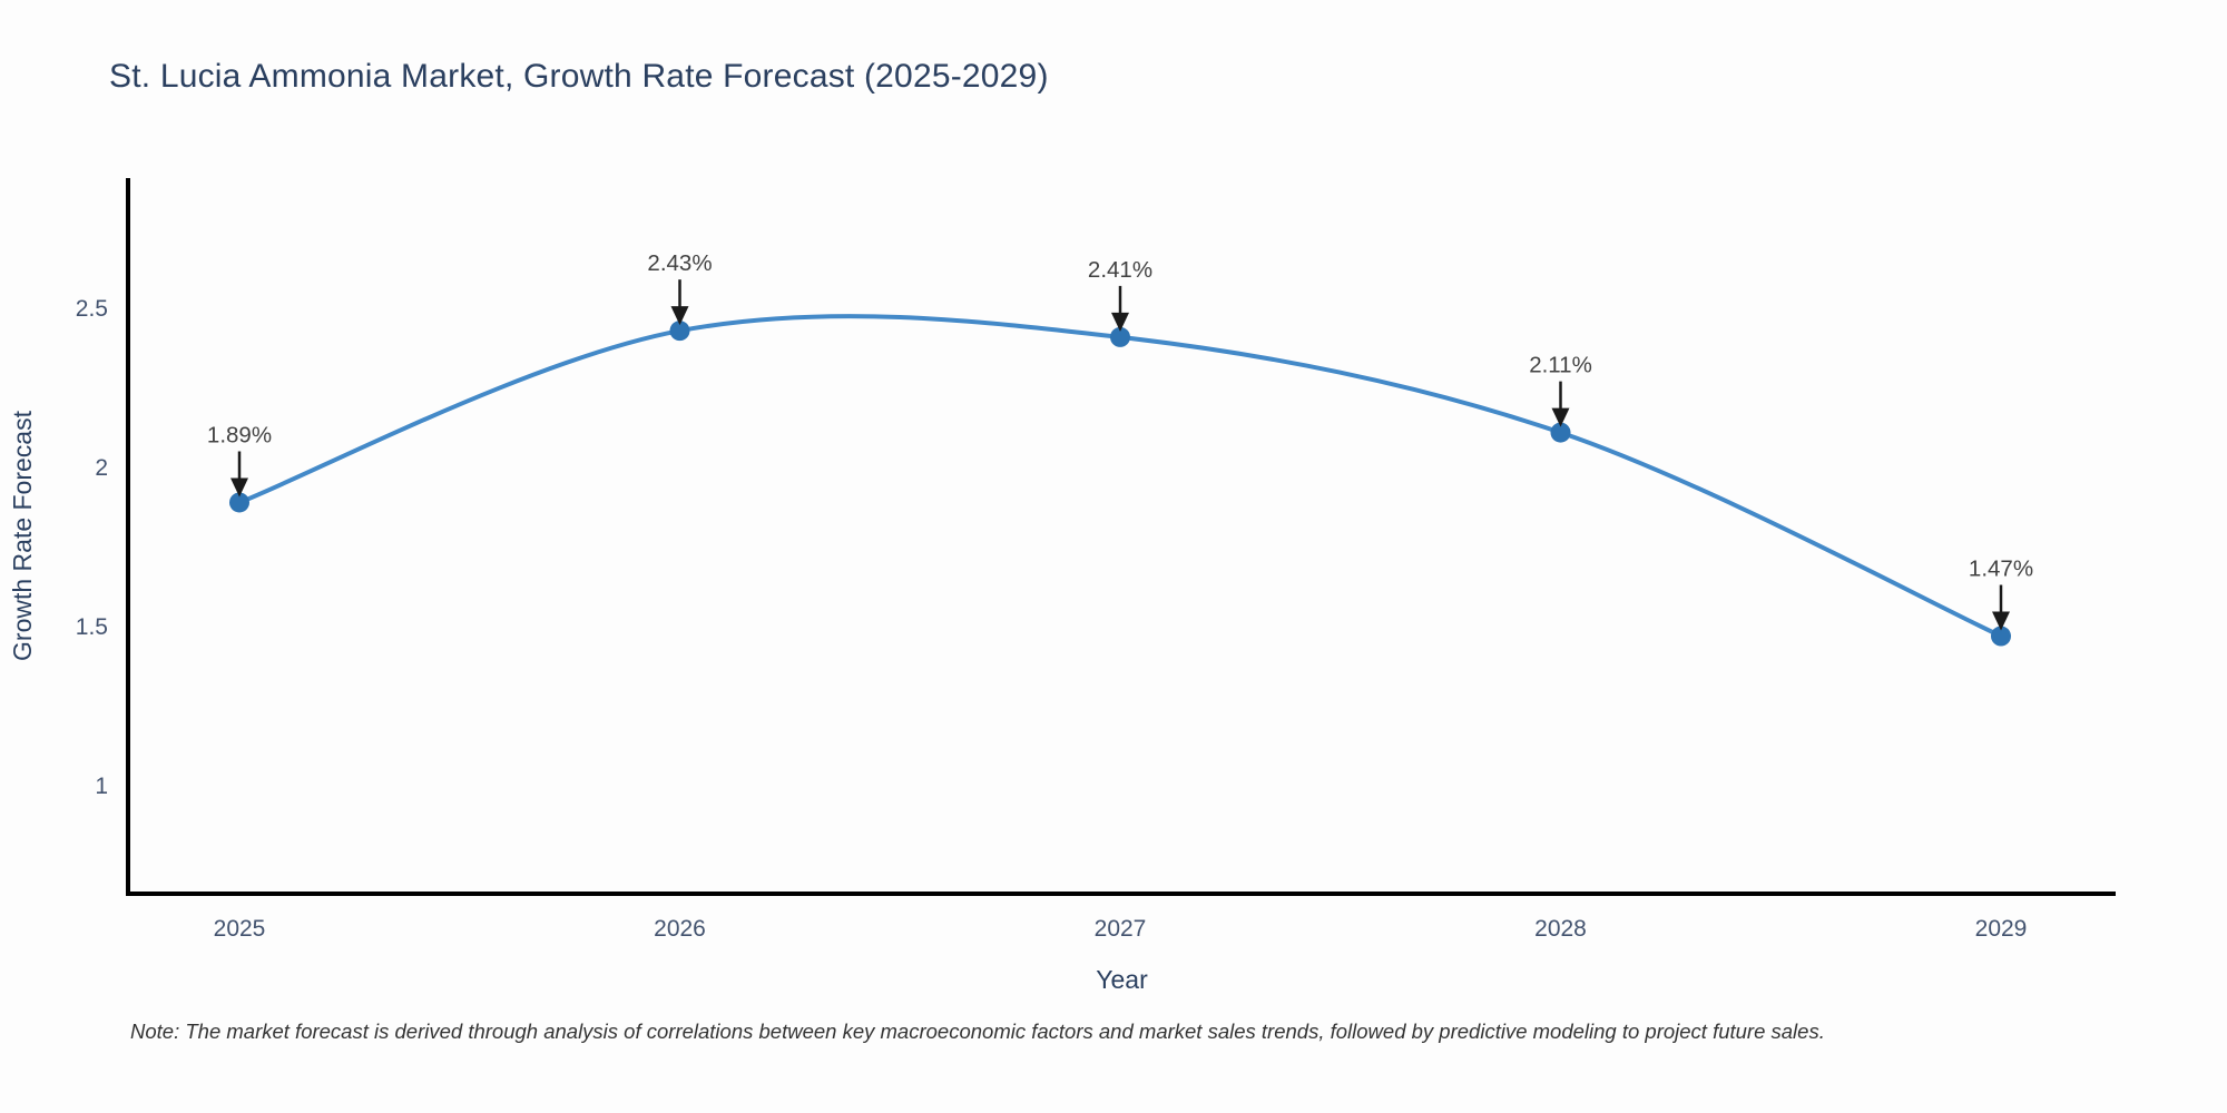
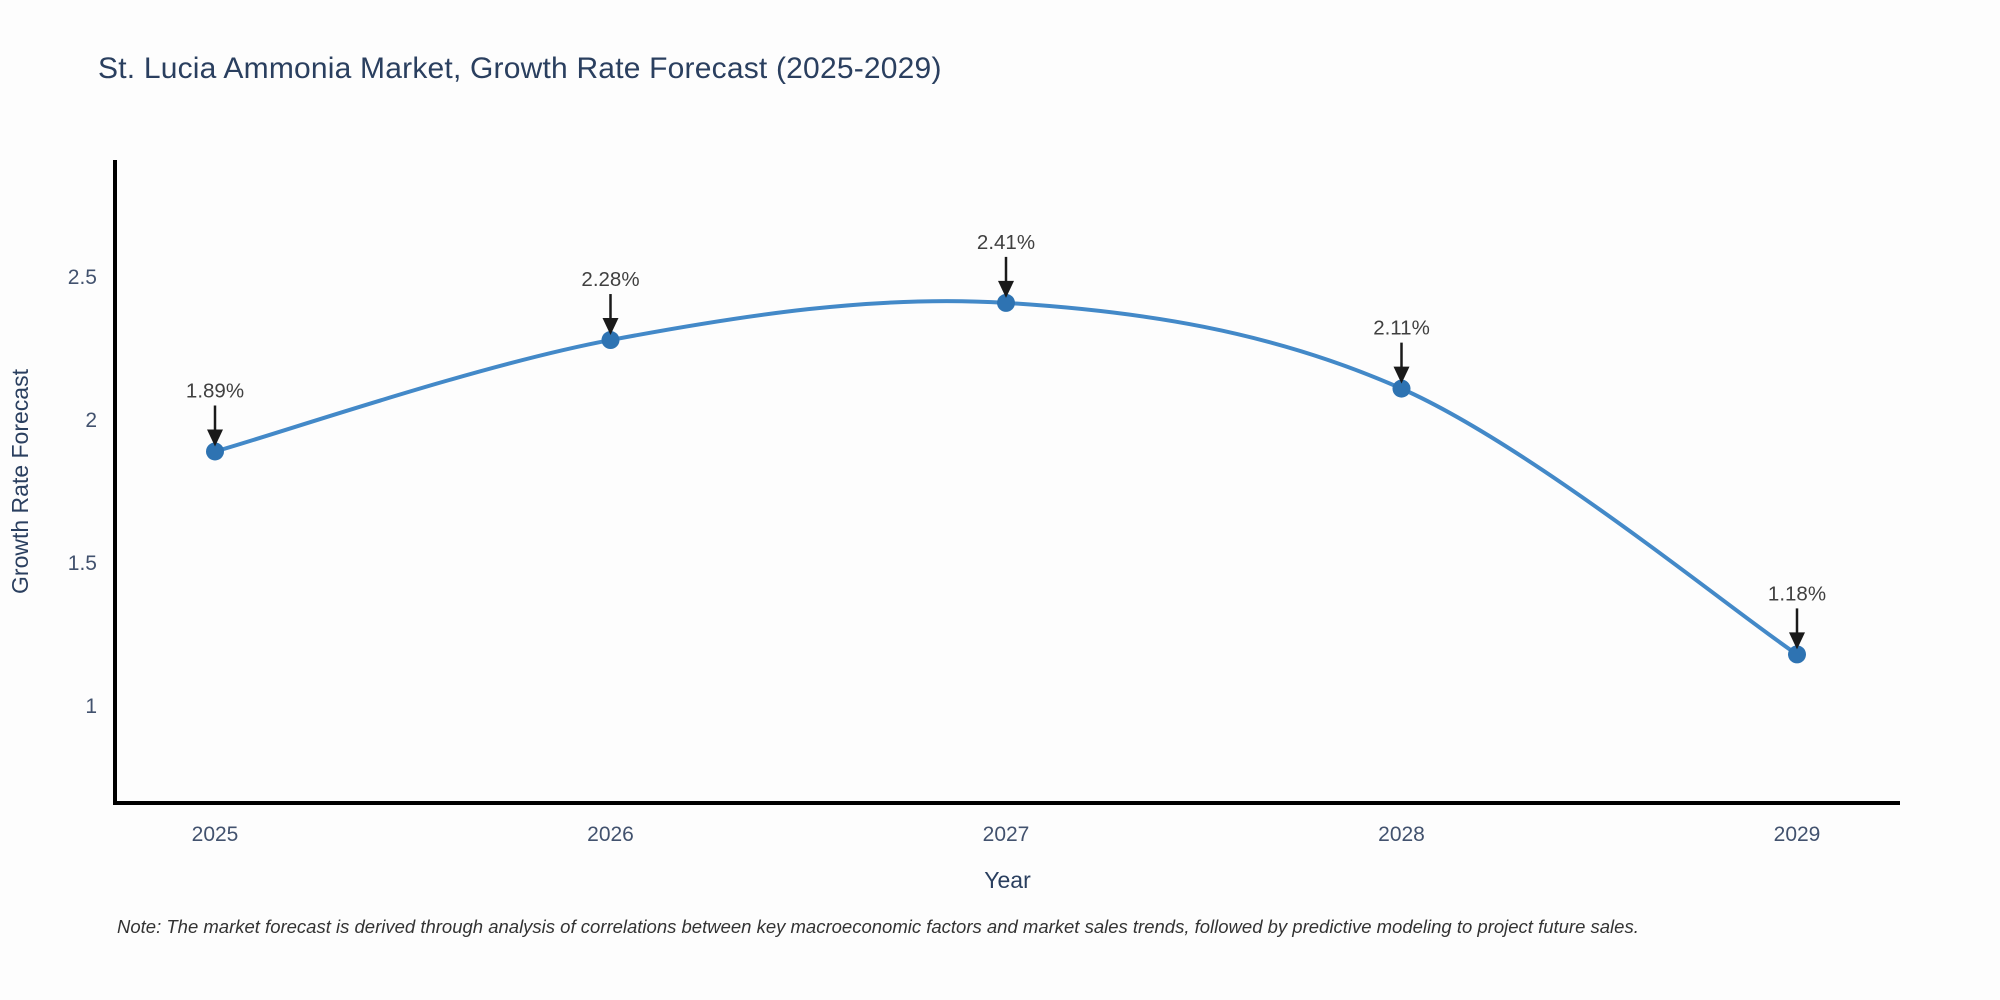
2026: 2.43% -> 2.28%
2029: 1.47% -> 1.18%
